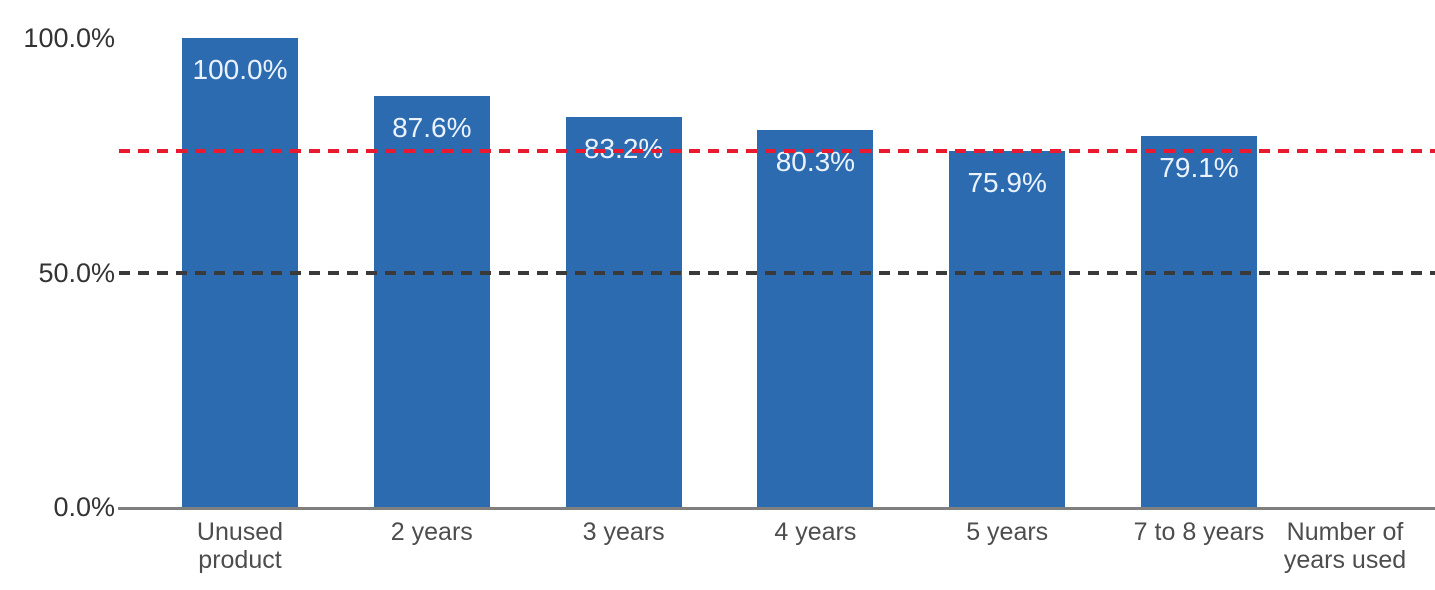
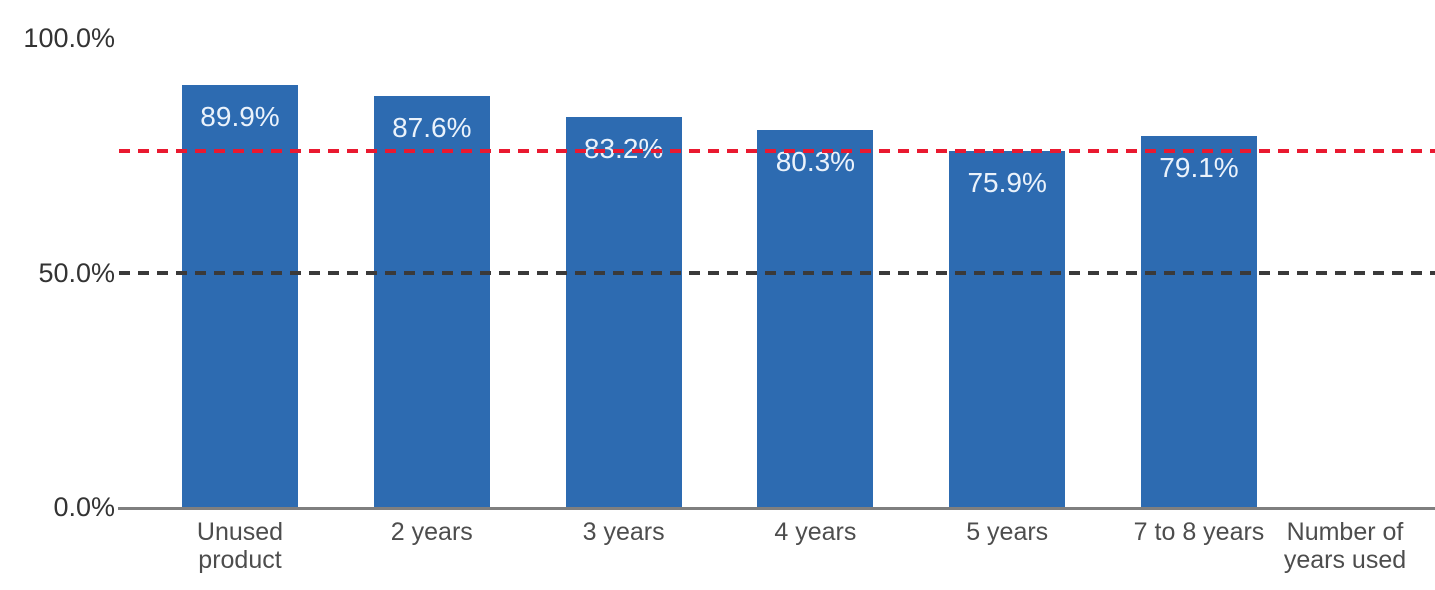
Unused product: 100.0% -> 89.9%
